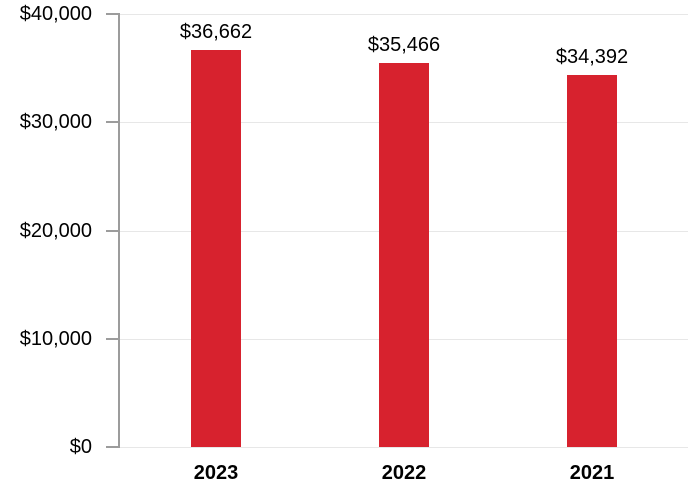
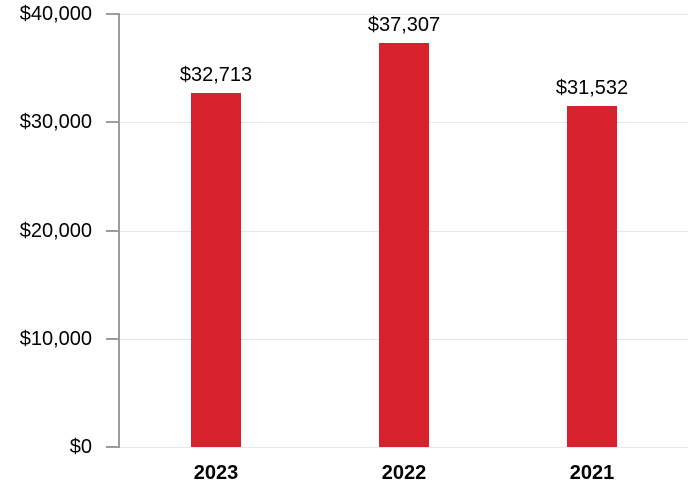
2023: $36,662 -> $32,713
2022: $35,466 -> $37,307
2021: $34,392 -> $31,532
